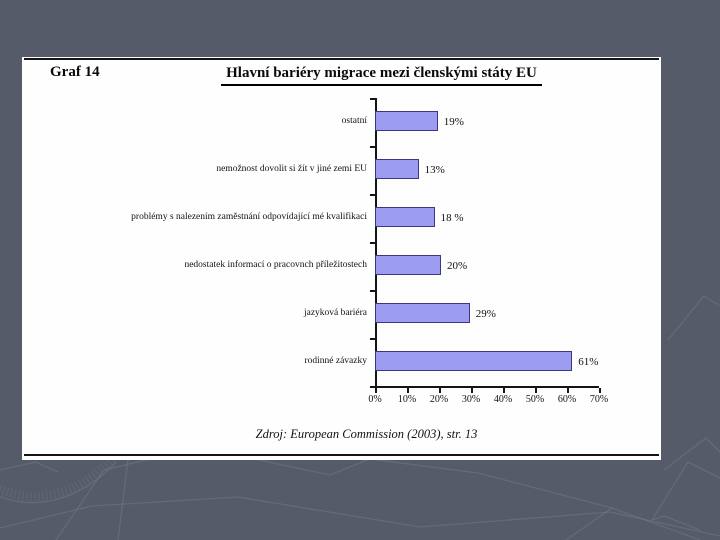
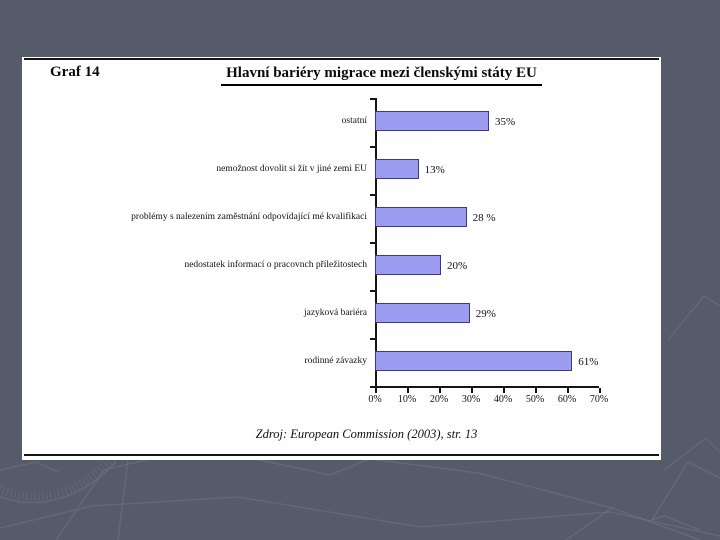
ostatní: 19% -> 35%
problémy s nalezením zaměstnání odpovídající mé kvalifikaci: 18 -> 28
